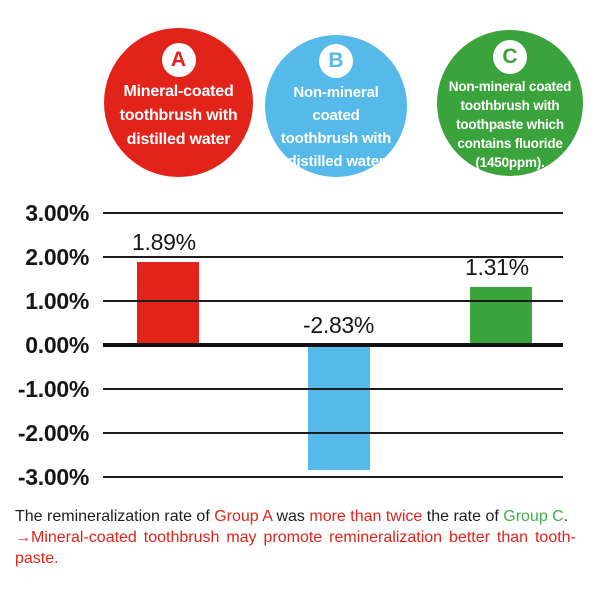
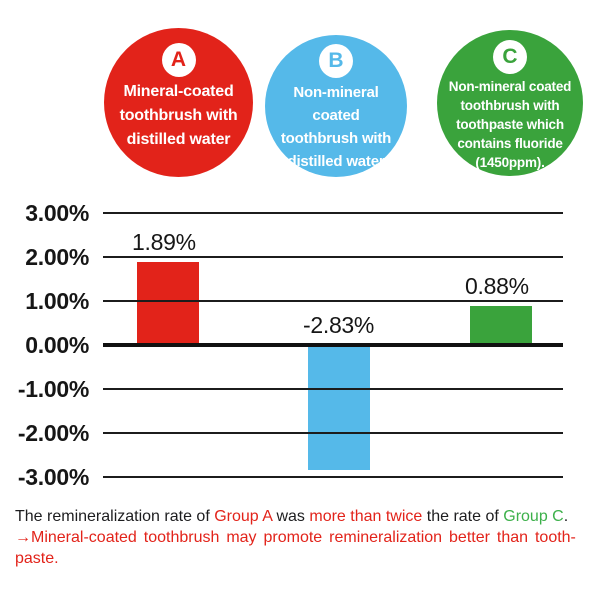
Group C: 1.31% -> 0.88%
